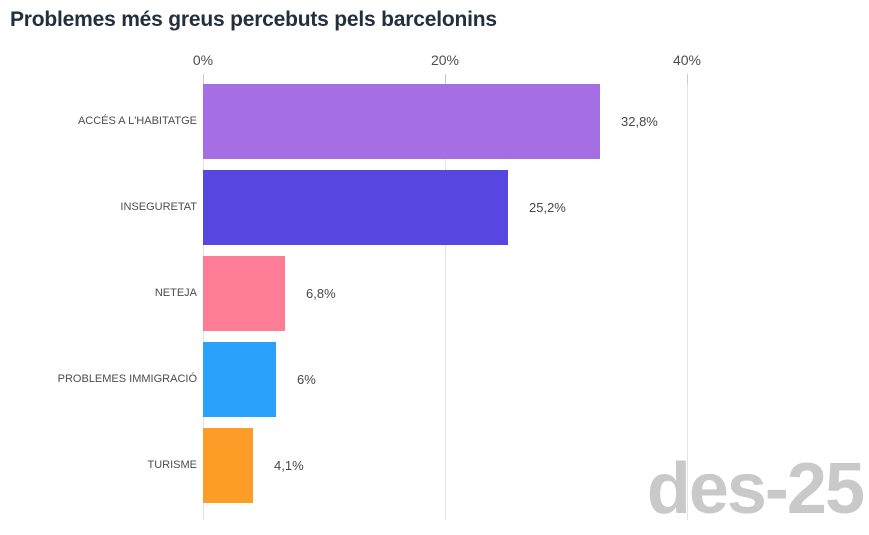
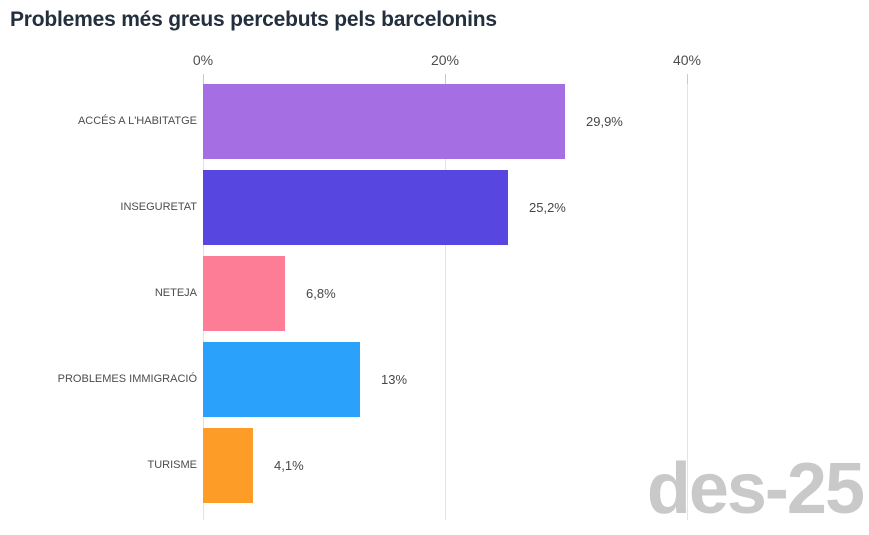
ACCÉS A L'HABITATGE: 32,8% -> 29,9%
PROBLEMES IMMIGRACIÓ: 6% -> 13%
